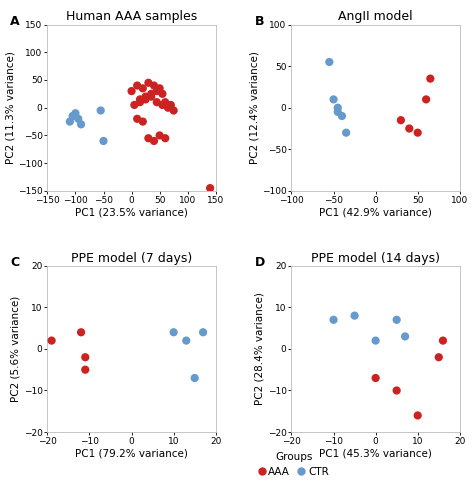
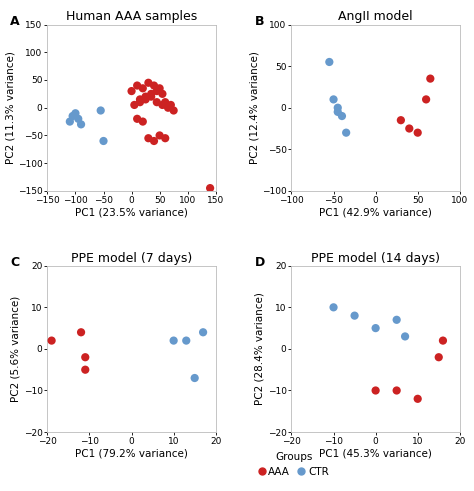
PPE model (7 days)/CTR/10: 4 -> 2
PPE model (14 days)/CTR/−10: 7 -> 10
PPE model (14 days)/AAA/0: -7 -> -10
PPE model (14 days)/CTR/0: 2 -> 5
PPE model (14 days)/AAA/10: -16 -> -12
